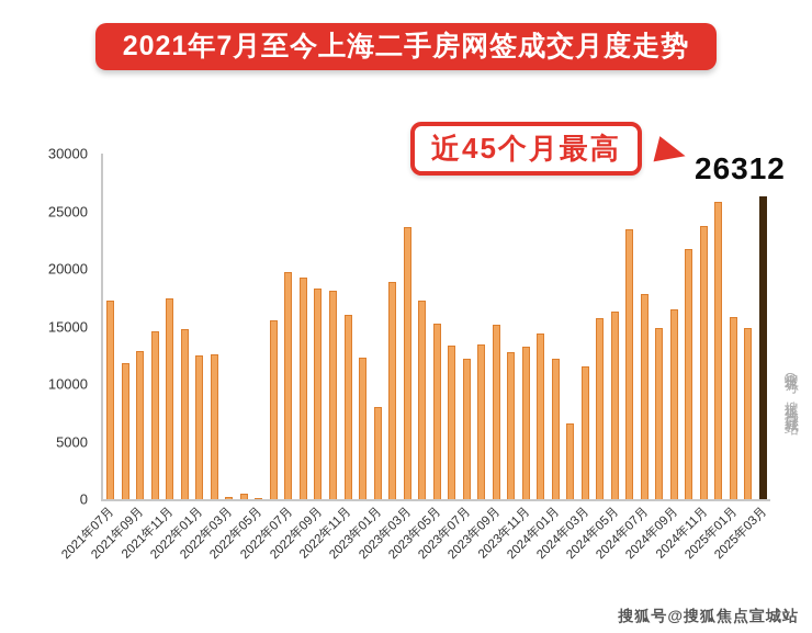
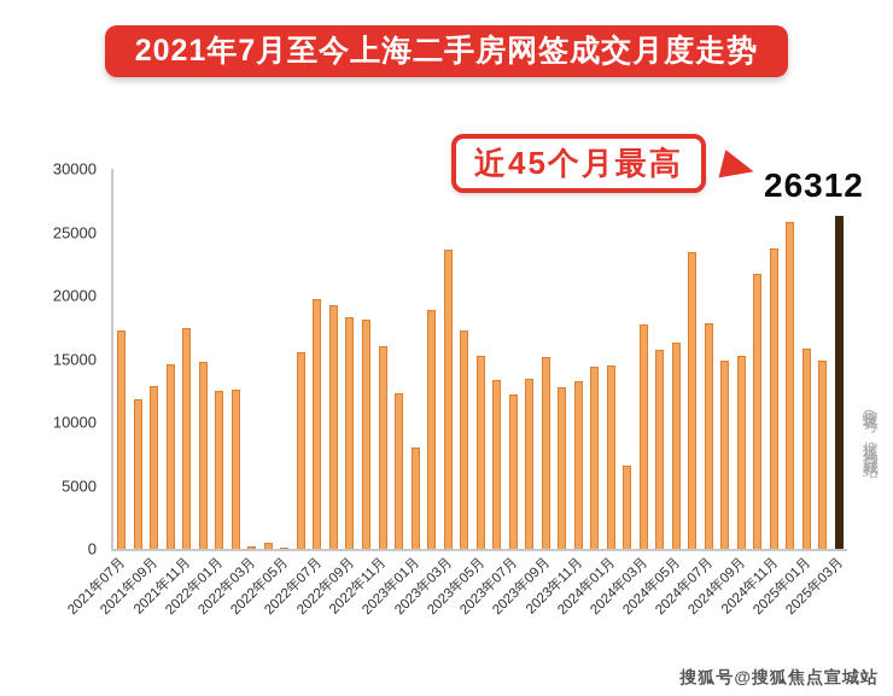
2024年01月: 12200 -> 14500
2024年03月: 11500 -> 17700
2024年09月: 16500 -> 15200
